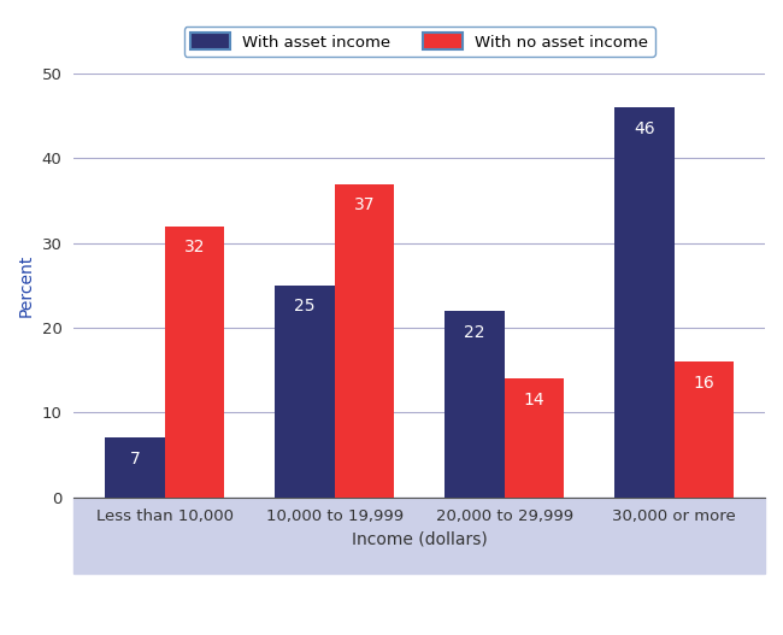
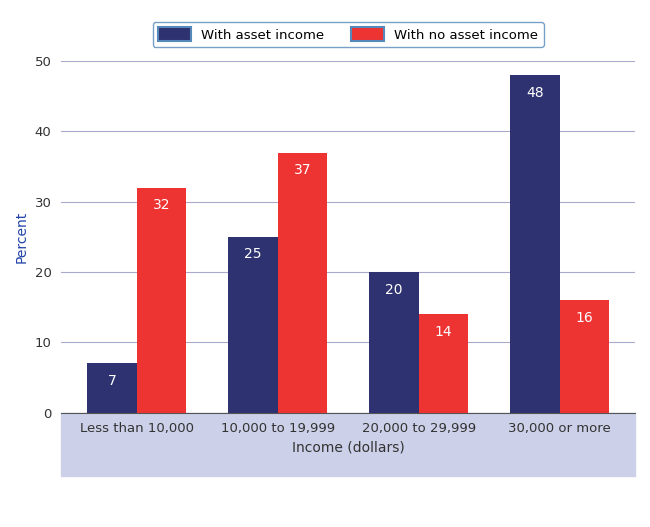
With asset income/20,000 to 29,999: 22 -> 20
With asset income/30,000 or more: 46 -> 48
